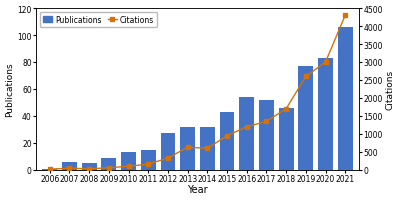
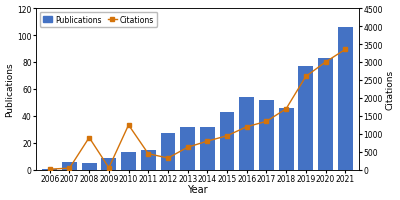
Citations/2008: 30 -> 900
Citations/2010: 100 -> 1250
Citations/2011: 160 -> 450
Citations/2014: 600 -> 800
Citations/2021: 4300 -> 3350
